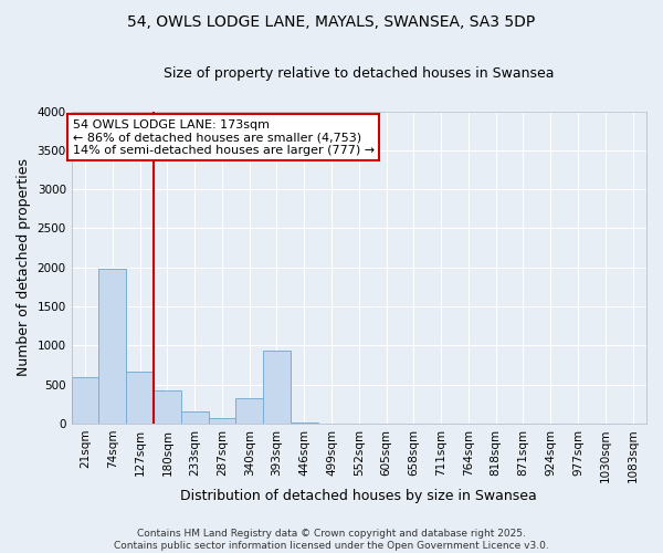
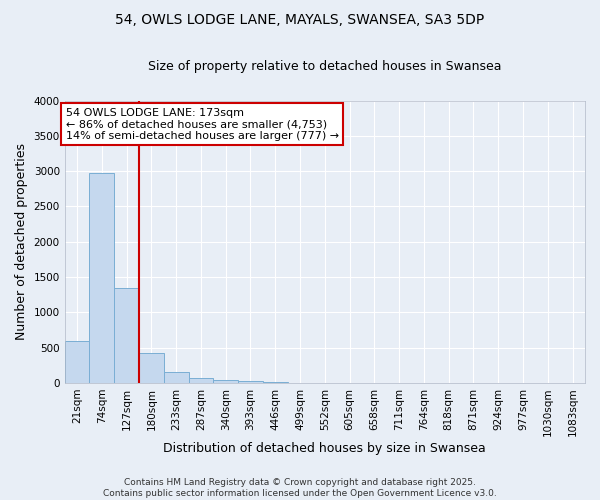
74sqm: 1980 -> 2970
127sqm: 660 -> 1340
340sqm: 320 -> 40
393sqm: 940 -> 30
